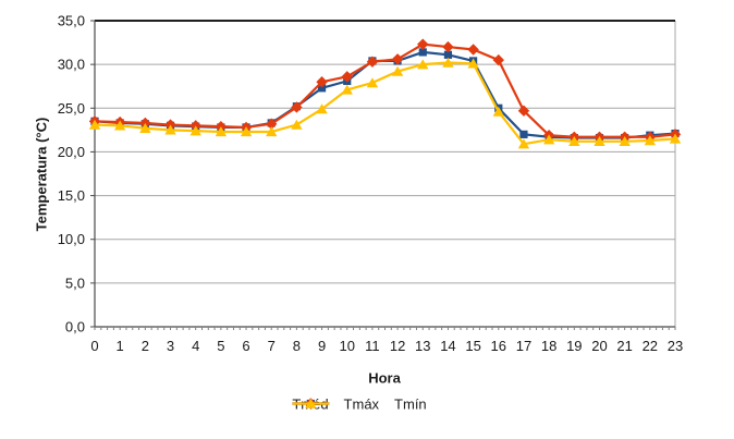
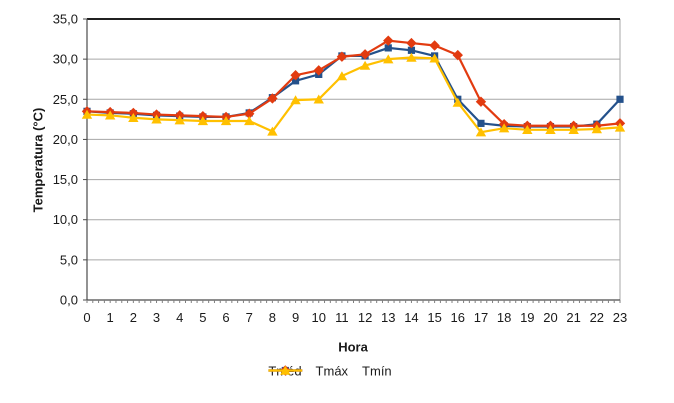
Tmín/8: 23 -> 21
Tmín/10: 27 -> 25
Tméd/23: 22 -> 25
